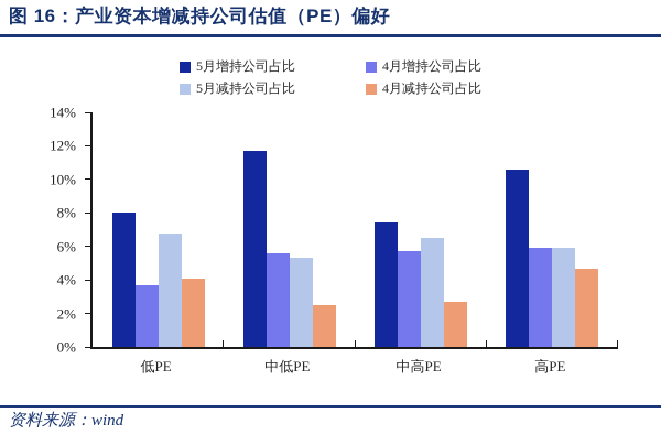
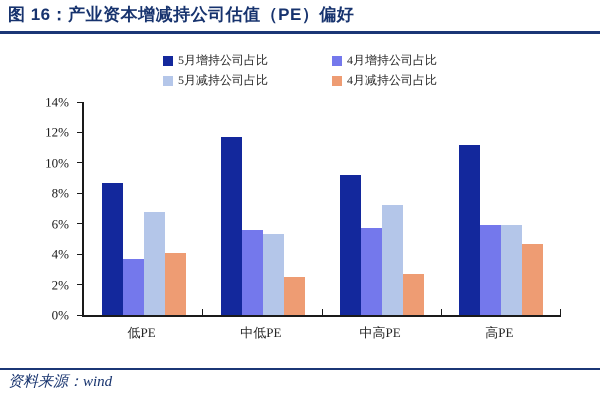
5月增持公司占比/低PE: 8.0% -> 8.7%
5月增持公司占比/中高PE: 7.4% -> 9.2%
5月减持公司占比/中高PE: 6.5% -> 7.2%
5月增持公司占比/高PE: 10.6% -> 11.2%
